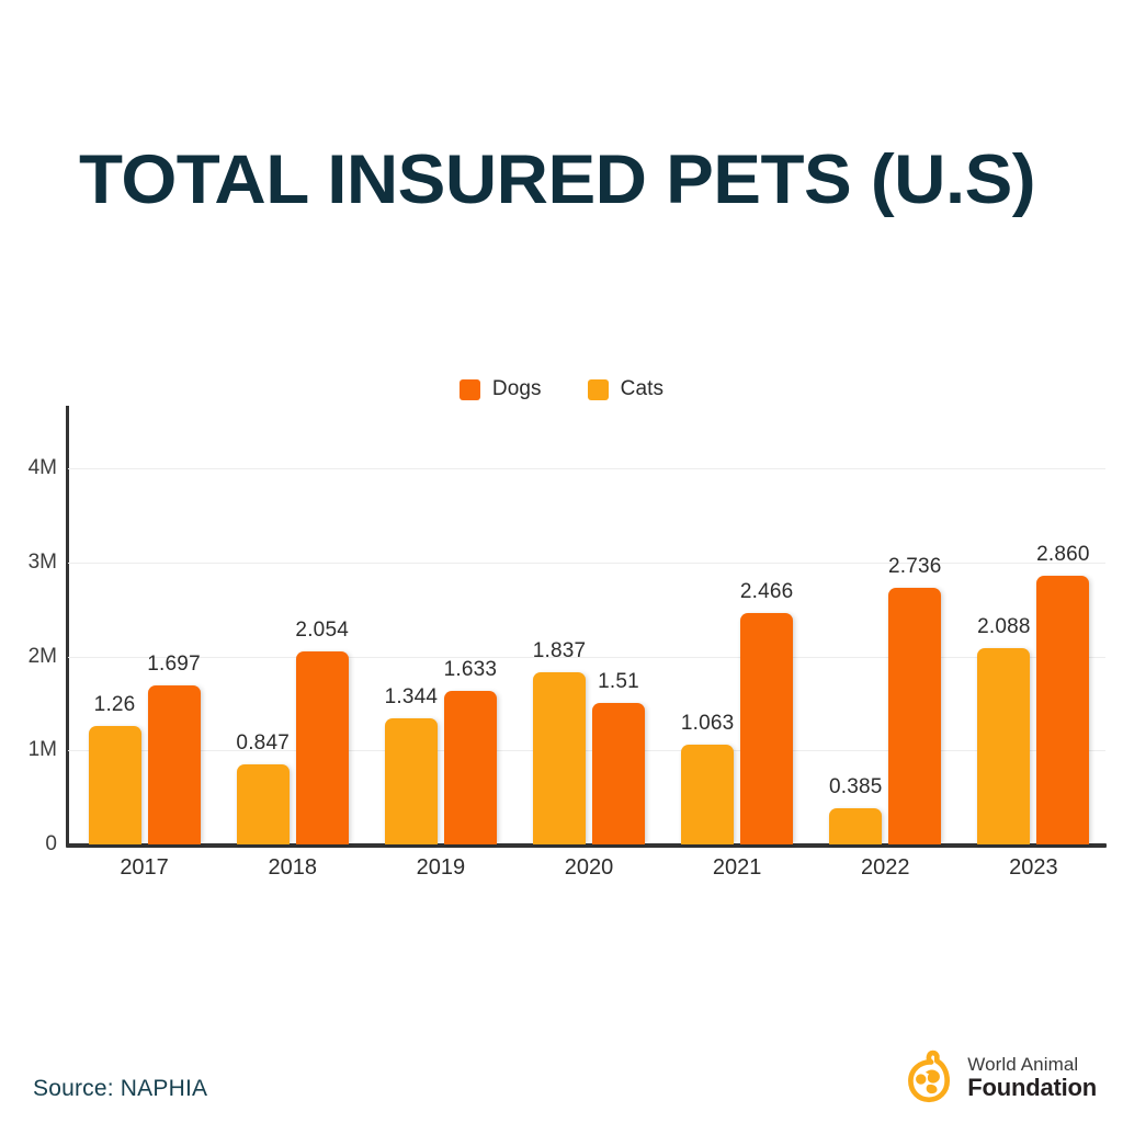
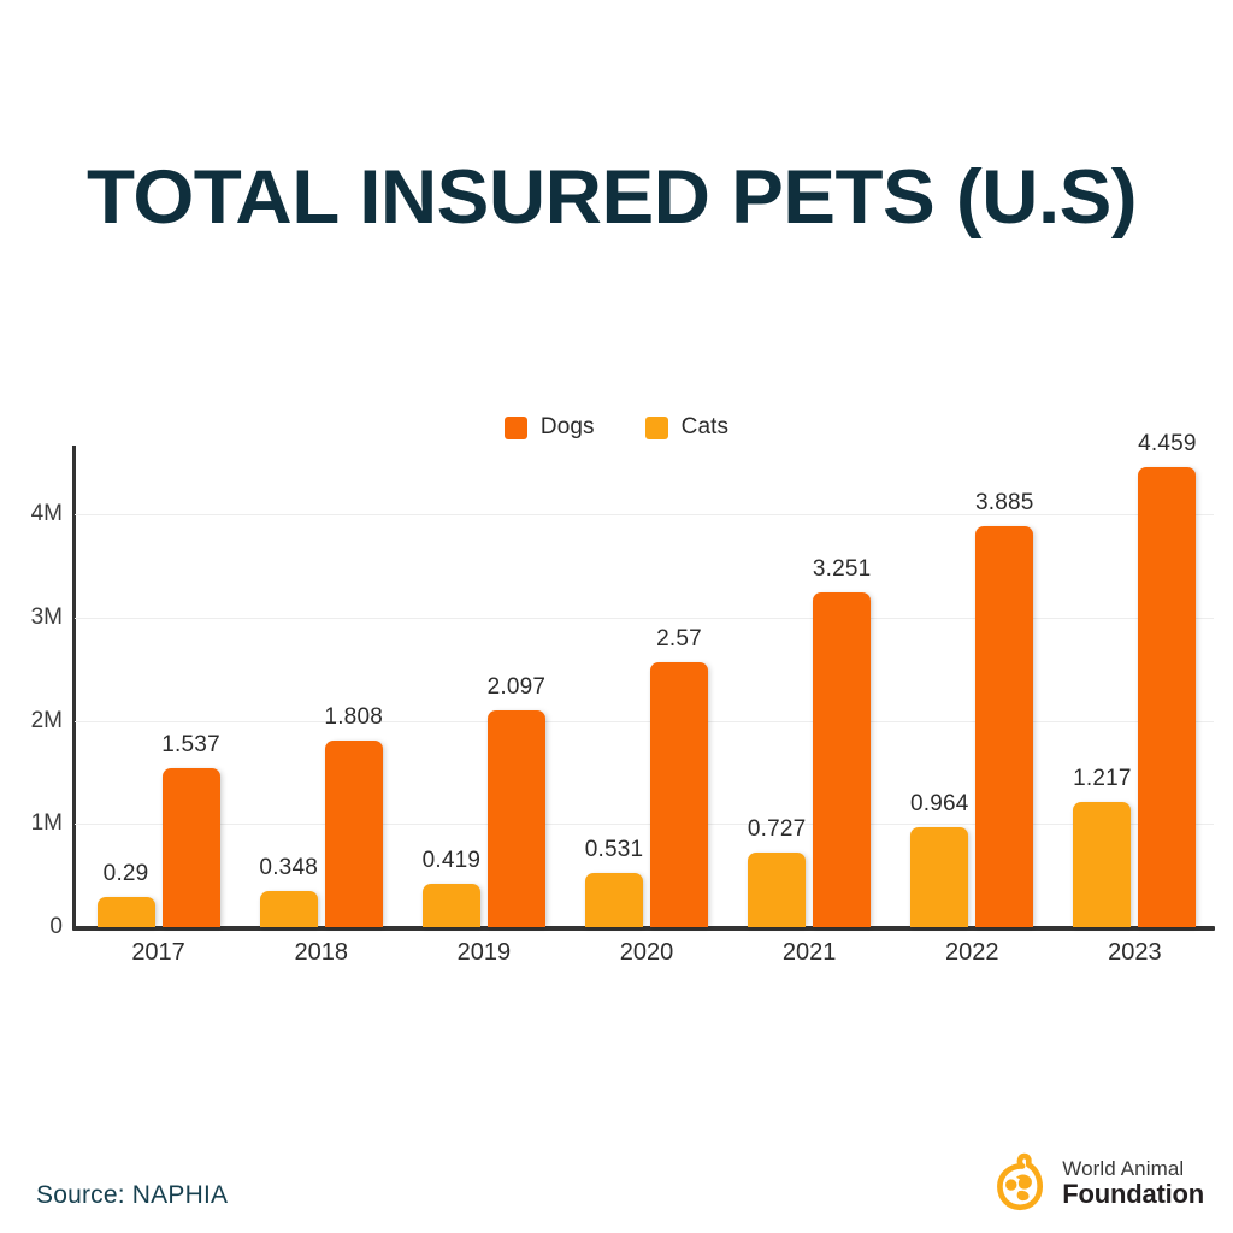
Cats/2017: 1.26 -> 0.29
Dogs/2017: 1.697 -> 1.537
Cats/2018: 0.847 -> 0.348
Dogs/2018: 2.054 -> 1.808
Cats/2019: 1.344 -> 0.419
Dogs/2019: 1.633 -> 2.097
Cats/2020: 1.837 -> 0.531
Dogs/2020: 1.51 -> 2.57
Cats/2021: 1.063 -> 0.727
Dogs/2021: 2.466 -> 3.251
Cats/2022: 0.385 -> 0.964
Dogs/2022: 2.736 -> 3.885
Cats/2023: 2.088 -> 1.217
Dogs/2023: 2.860 -> 4.459
